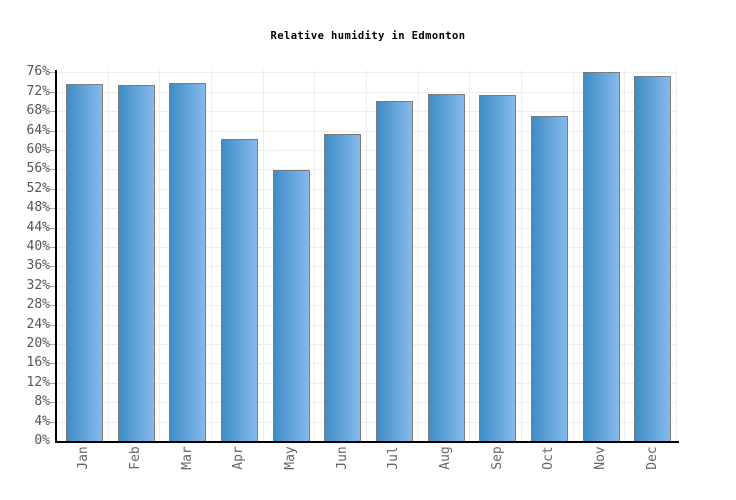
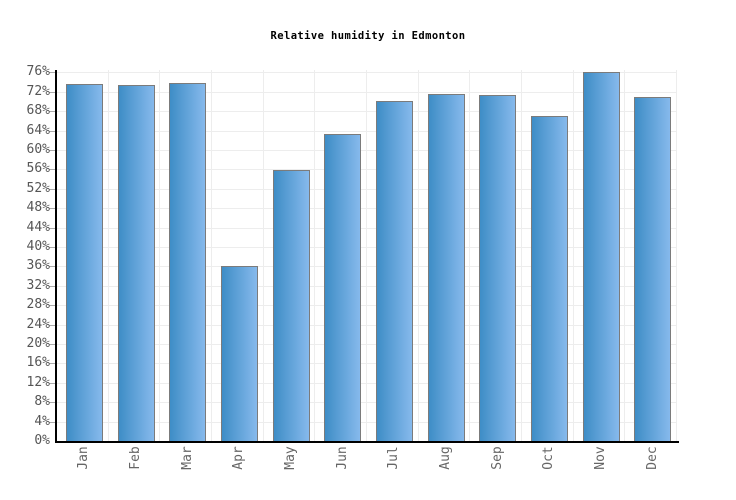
Apr: 62% -> 36%
Dec: 75% -> 71%
